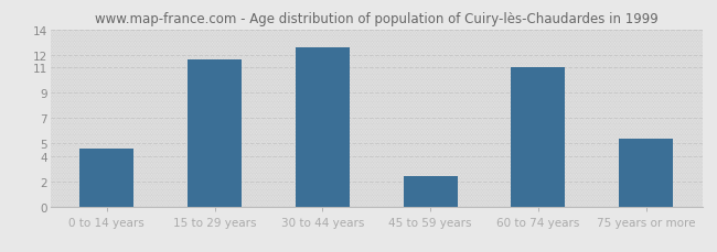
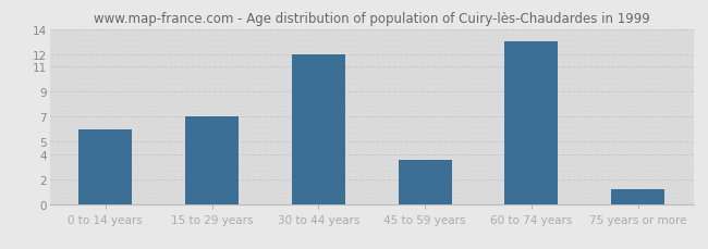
0 to 14 years: 4.6 -> 6.0
15 to 29 years: 11.6 -> 7.0
30 to 44 years: 12.6 -> 12.0
45 to 59 years: 2.4 -> 3.5
60 to 74 years: 11.0 -> 13.0
75 years or more: 5.4 -> 1.2
